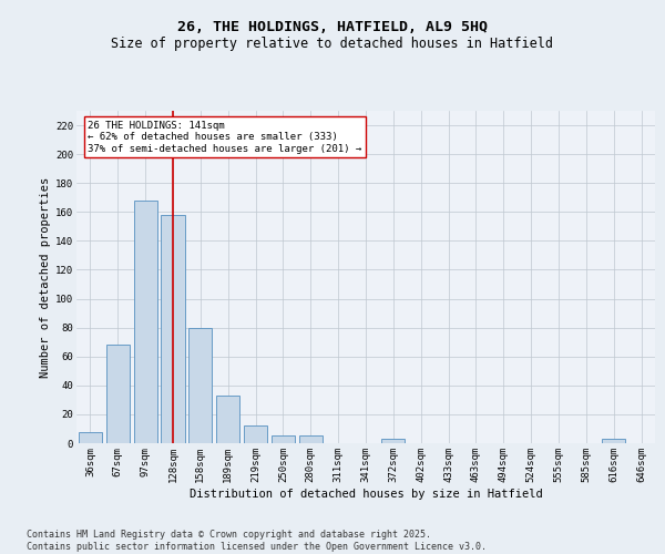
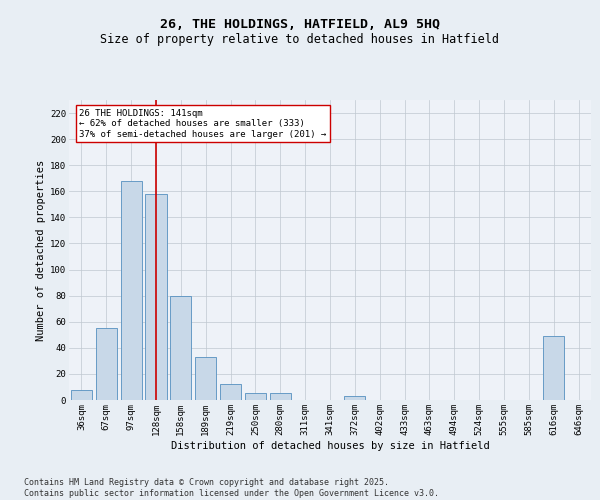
67sqm: 68 -> 55
616sqm: 3 -> 49
